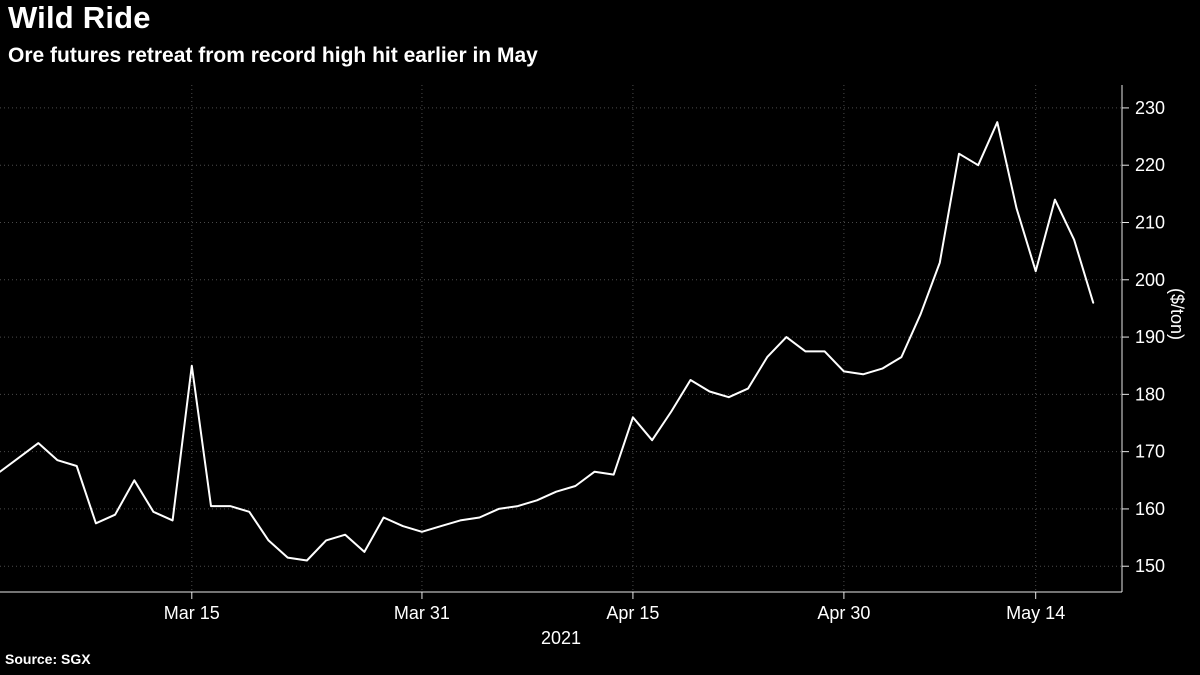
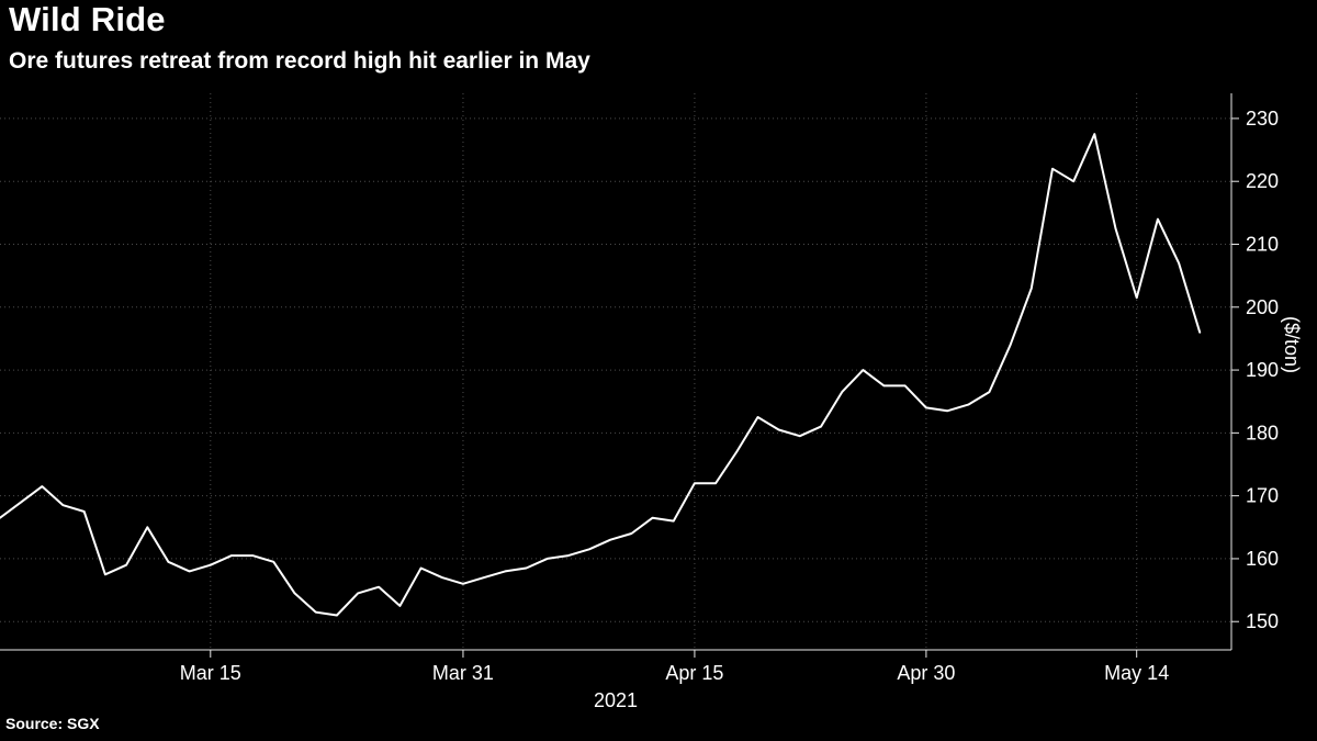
Mar 15: 185 -> 159
Apr 15: 176 -> 172
